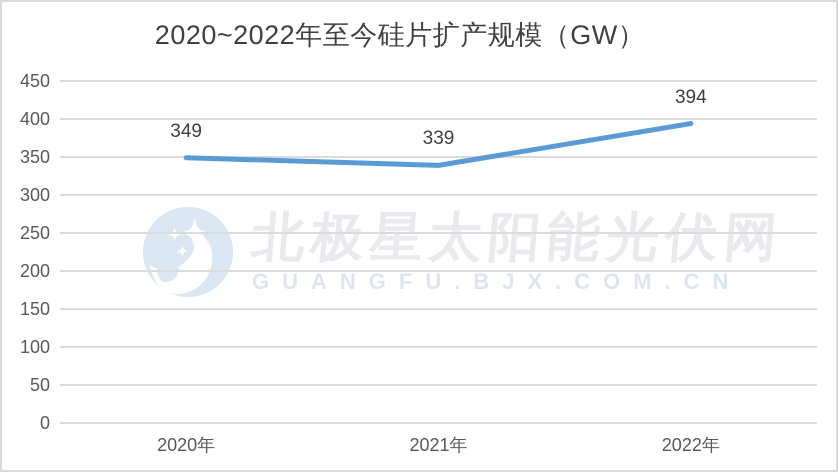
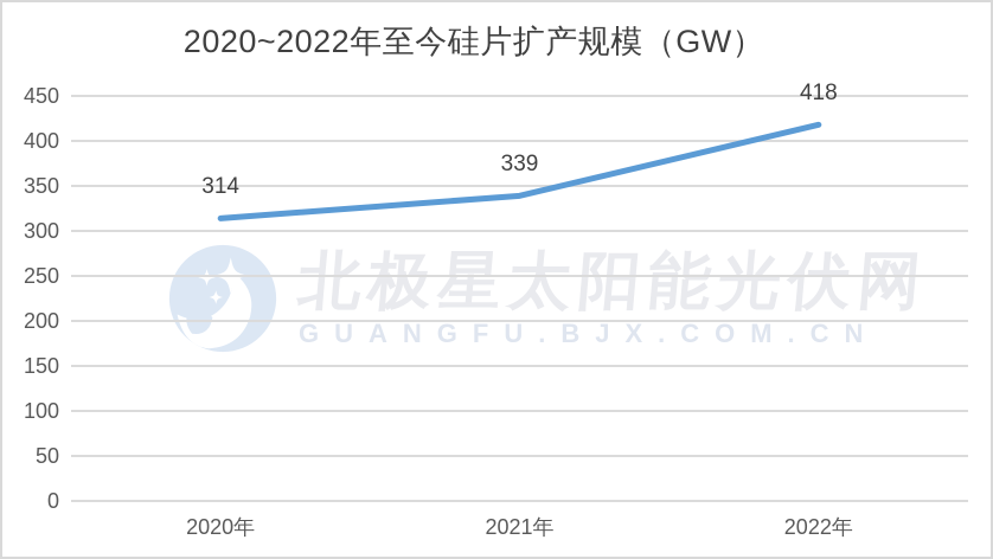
2020年: 349 -> 314
2022年: 394 -> 418
